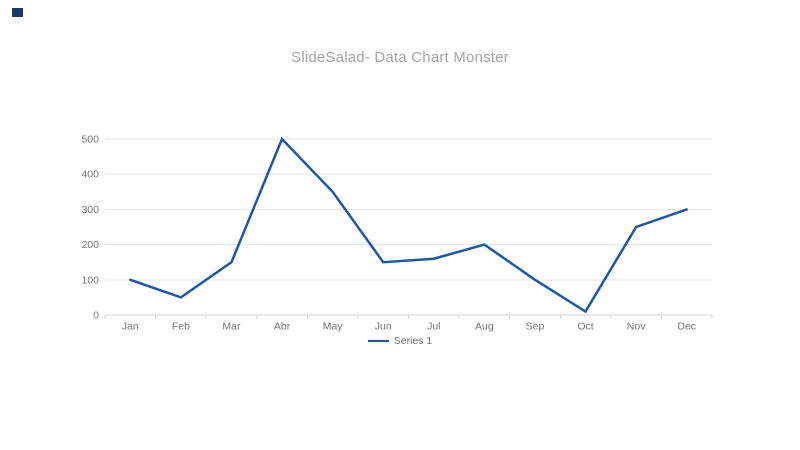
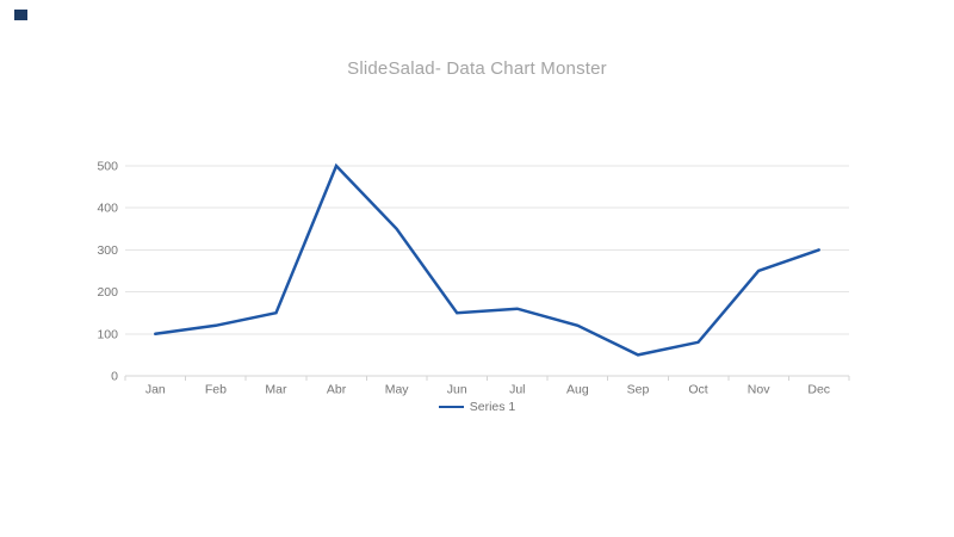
Feb: 50 -> 120
Aug: 200 -> 120
Sep: 100 -> 50
Oct: 10 -> 80
